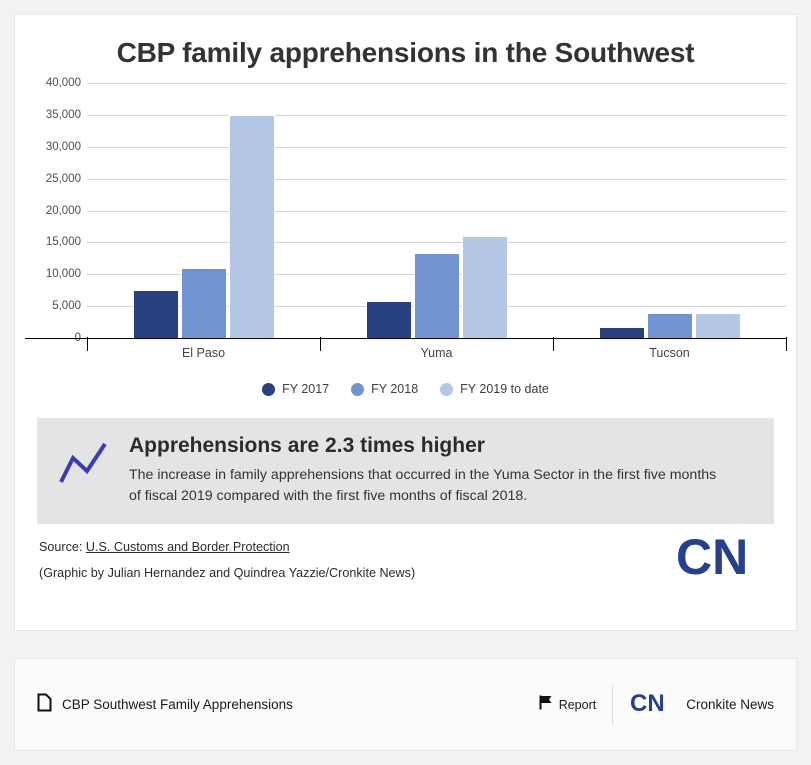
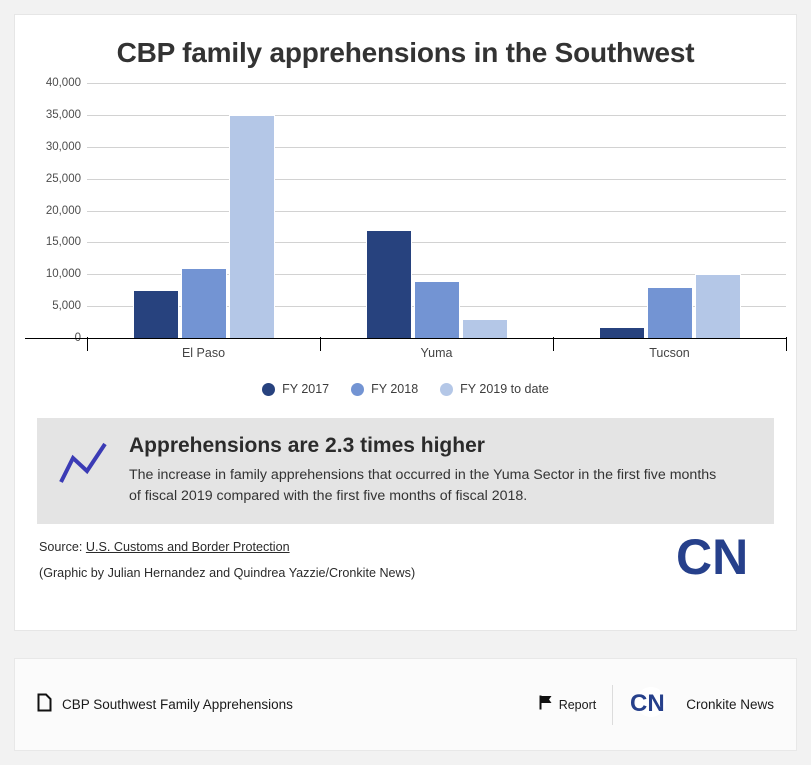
FY 2017/Yuma: 6000 -> 17000
FY 2018/Yuma: 13000 -> 9000
FY 2019 to date/Yuma: 16000 -> 3000
FY 2018/Tucson: 4000 -> 8000
FY 2019 to date/Tucson: 4000 -> 10000
